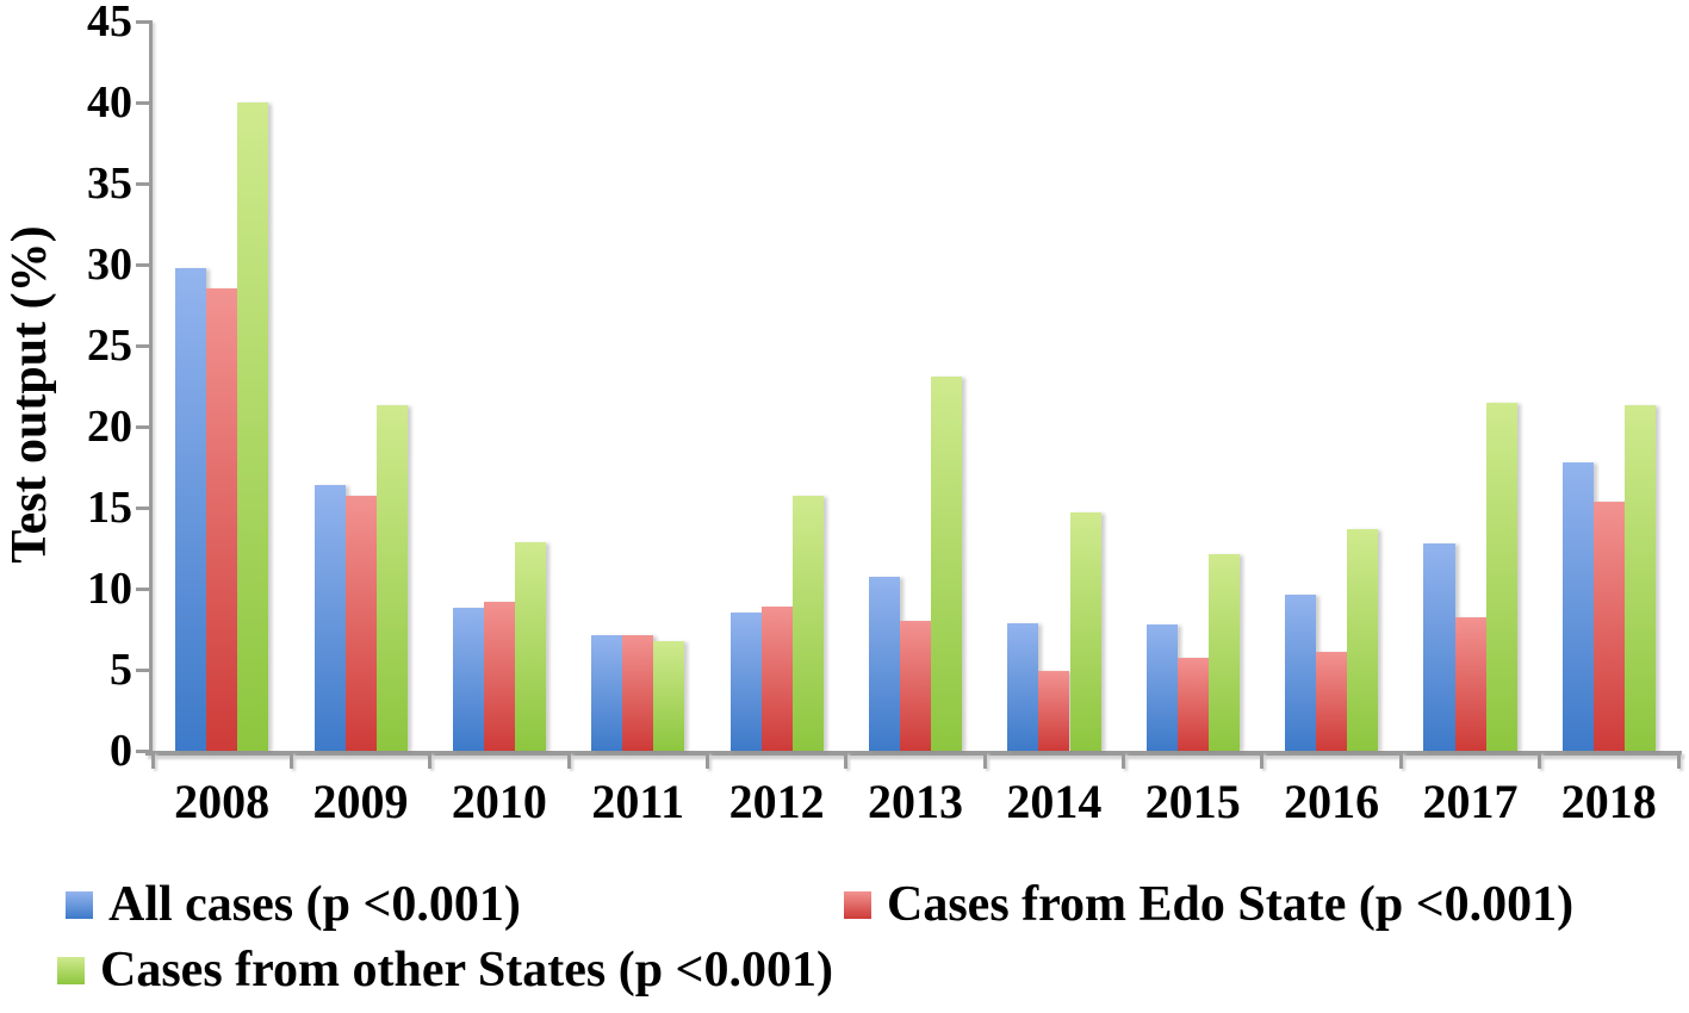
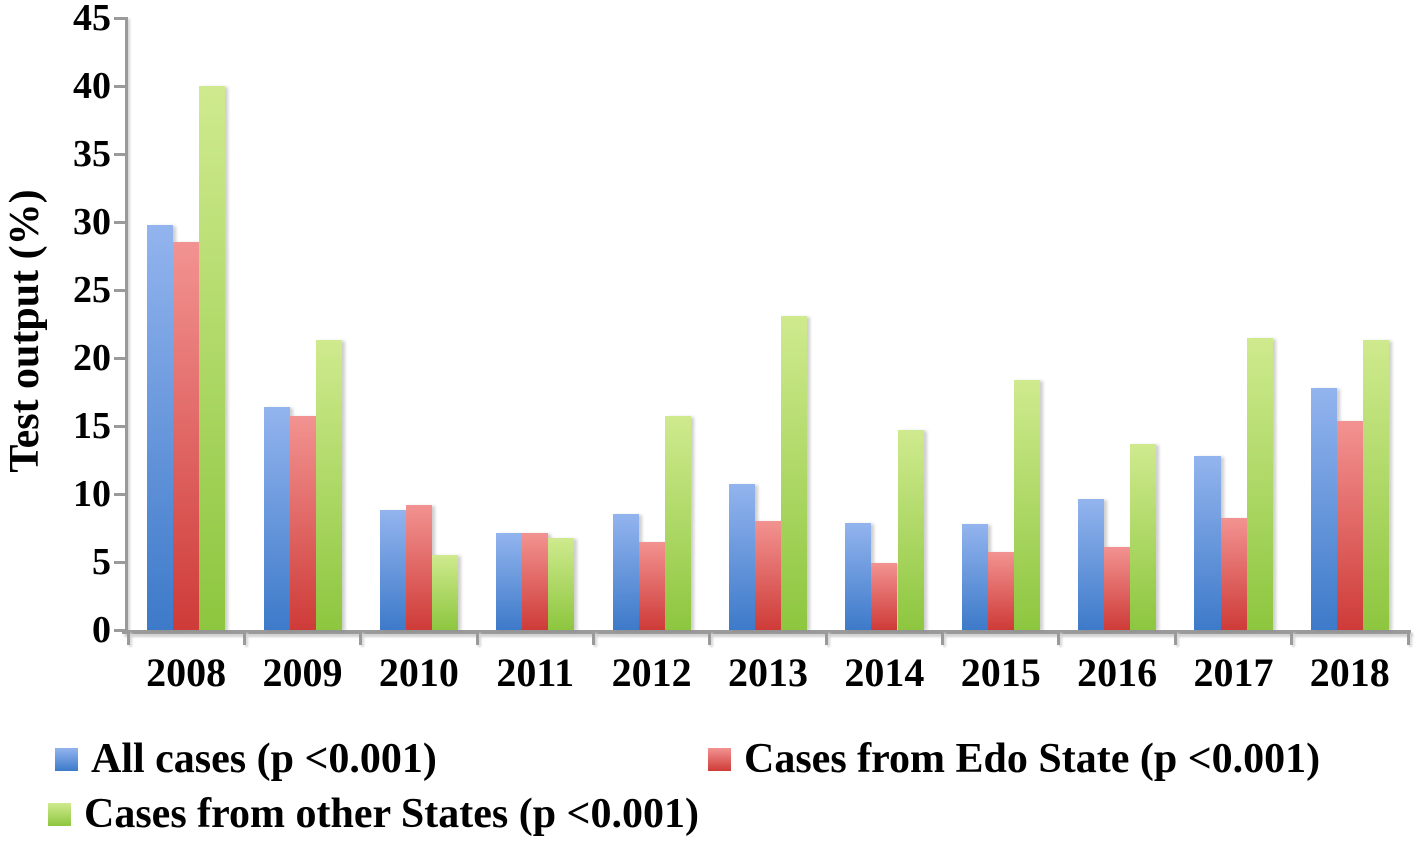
Cases from other States (p <0.001)/2010: 12.9 -> 5.5
Cases from Edo State (p <0.001)/2012: 8.9 -> 6.5
Cases from other States (p <0.001)/2015: 12.1 -> 18.4
